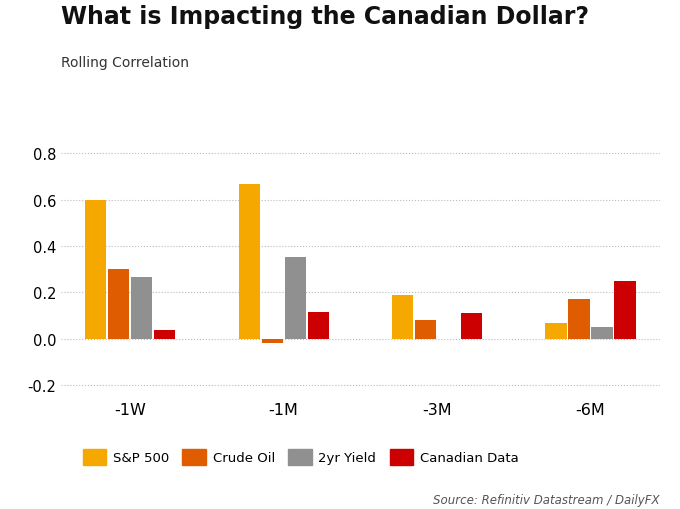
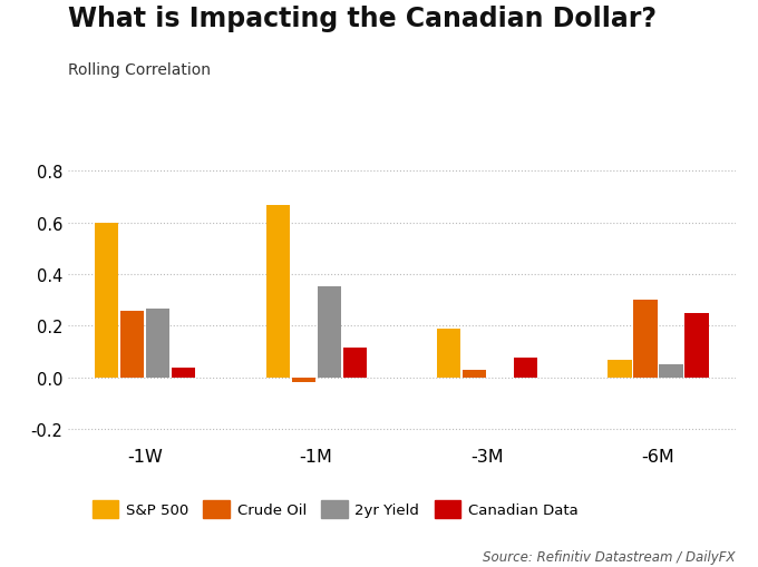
Crude Oil/-1W: 0.30 -> 0.26
Crude Oil/-3M: 0.08 -> 0.03
Canadian Data/-3M: 0.110 -> 0.075
Crude Oil/-6M: 0.17 -> 0.30
